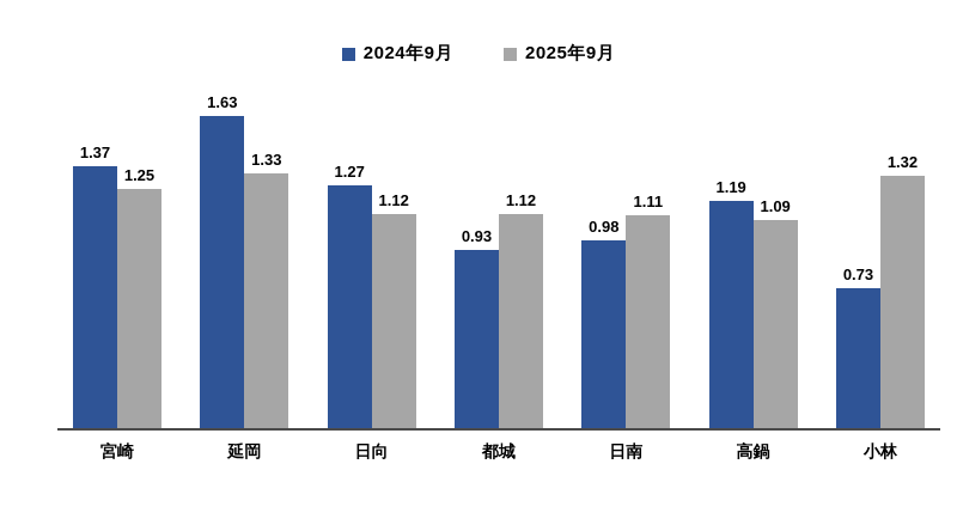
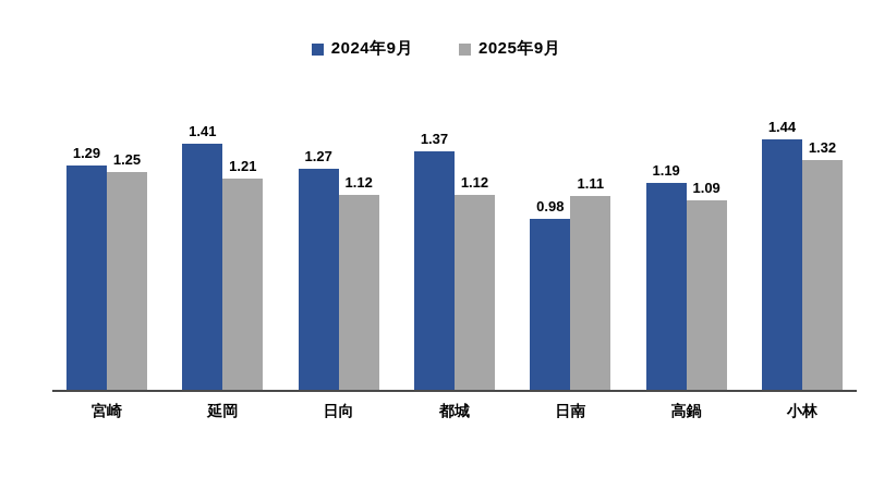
2024年9月/宮崎: 1.37 -> 1.29
2024年9月/延岡: 1.63 -> 1.41
2025年9月/延岡: 1.33 -> 1.21
2024年9月/都城: 0.93 -> 1.37
2024年9月/小林: 0.73 -> 1.44
